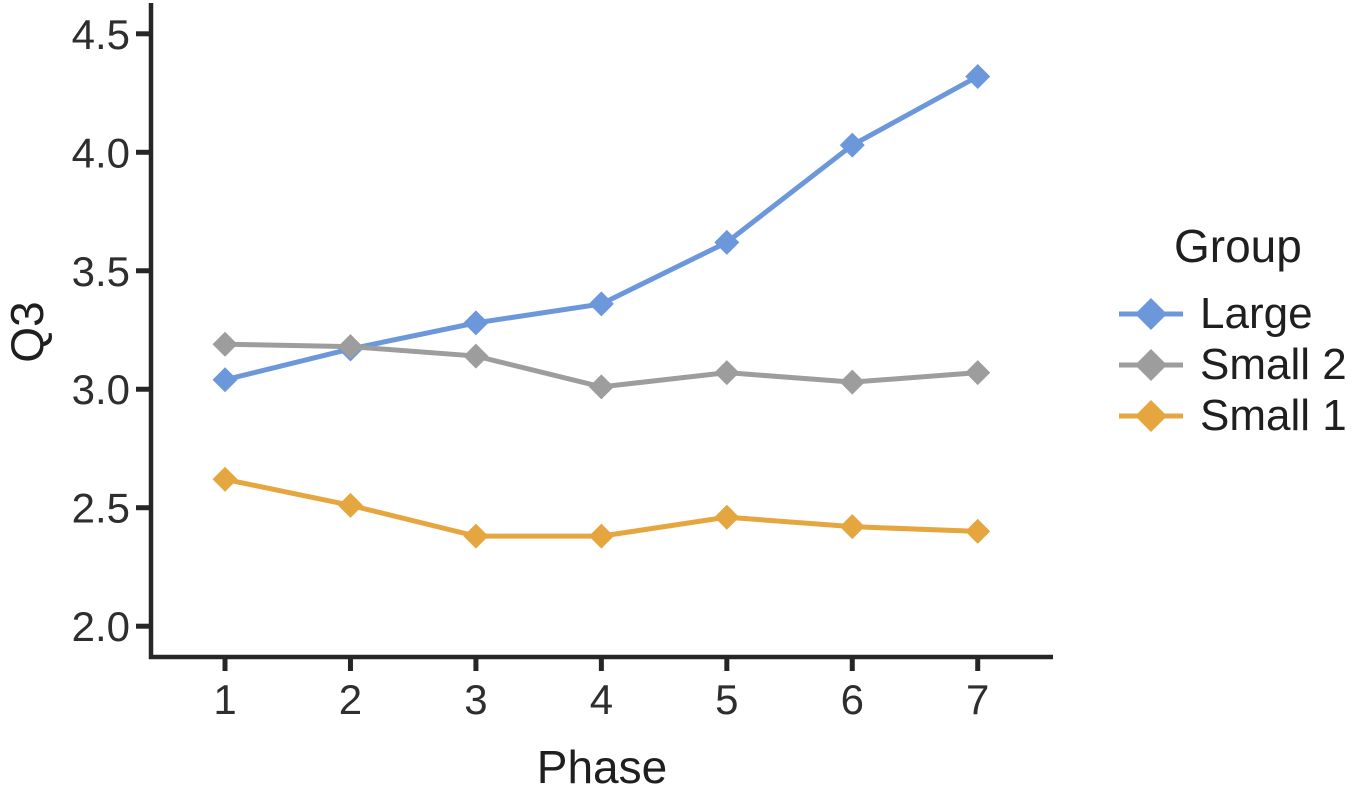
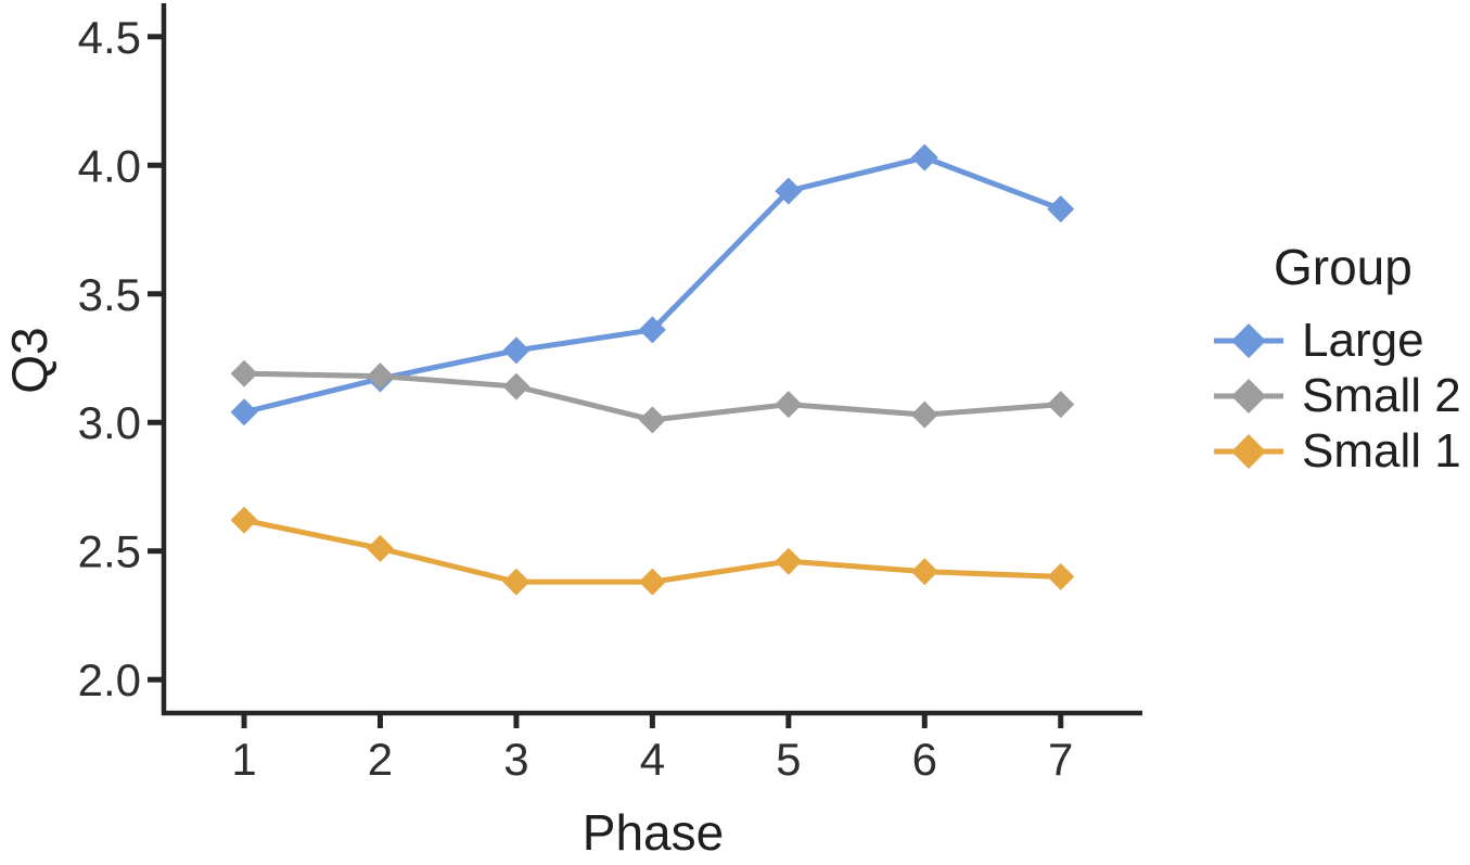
Large/5: 3.62 -> 3.90
Large/7: 4.32 -> 3.83
